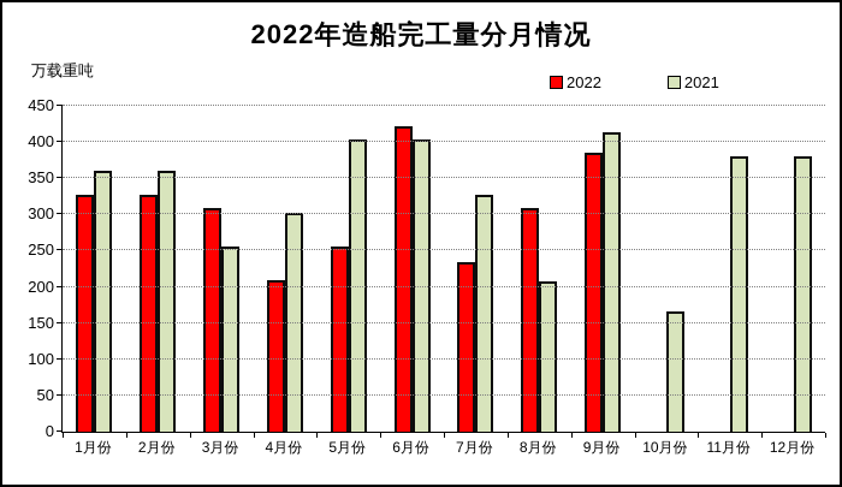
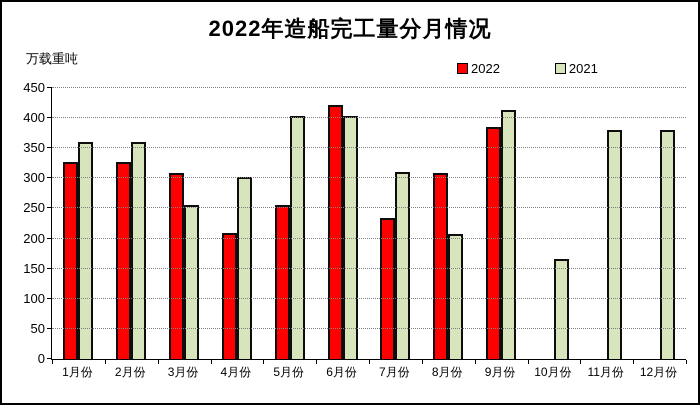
2021/7月份: 330 -> 310
